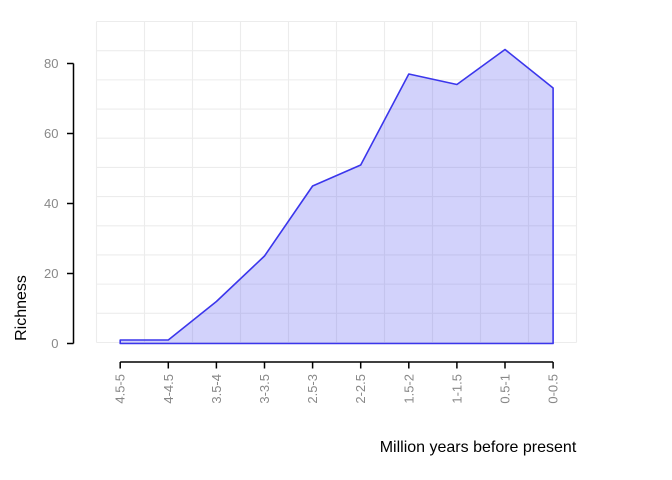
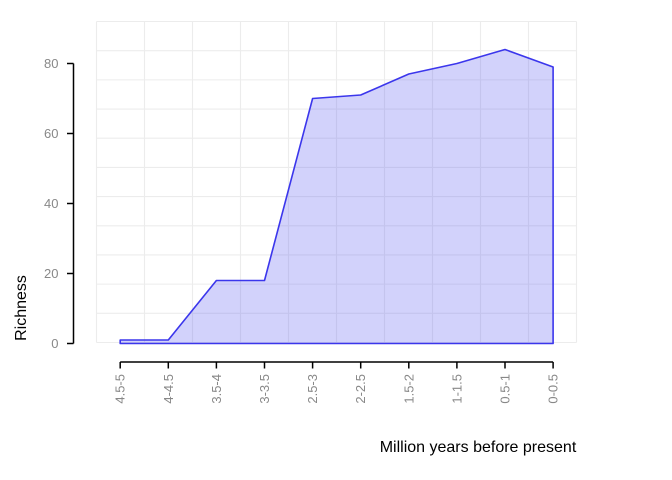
3.5-4: 12 -> 18
3-3.5: 25 -> 18
2.5-3: 45 -> 70
2-2.5: 51 -> 71
1-1.5: 74 -> 80
0-0.5: 73 -> 79
